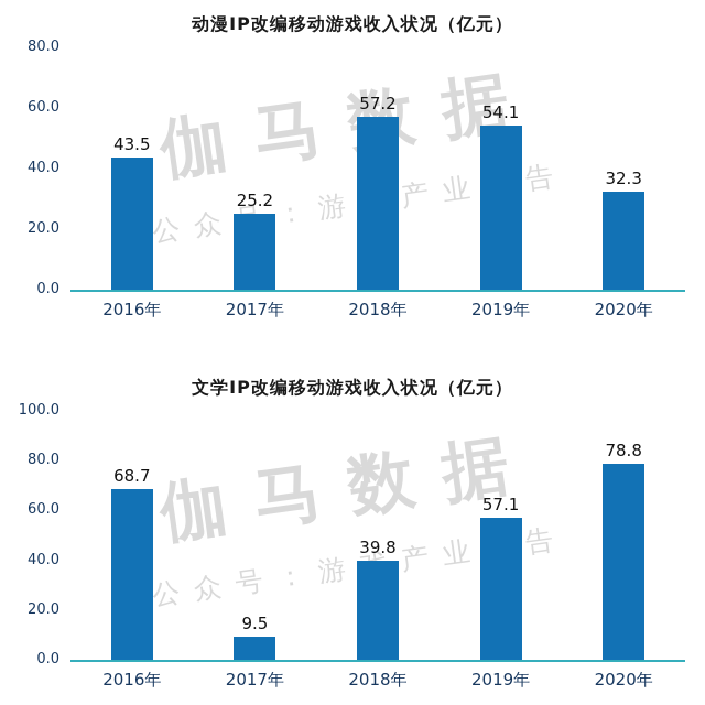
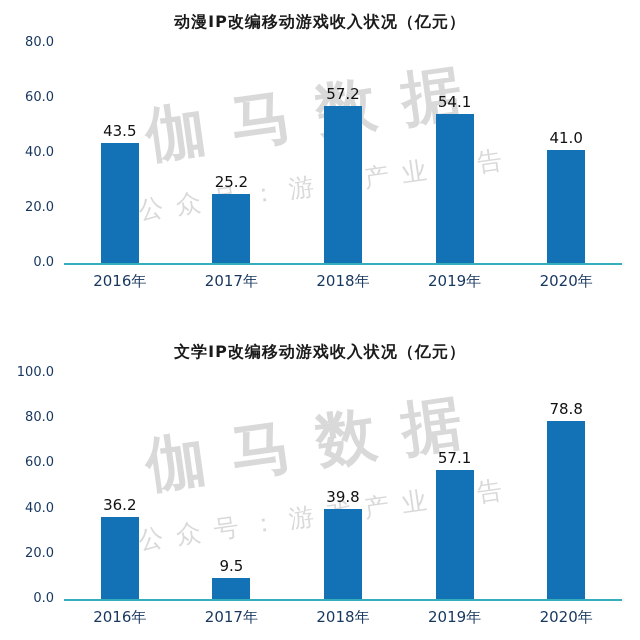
动漫IP改编移动游戏收入状况（亿元）/2020年: 32.3 -> 41.0
文学IP改编移动游戏收入状况（亿元）/2016年: 68.7 -> 36.2
